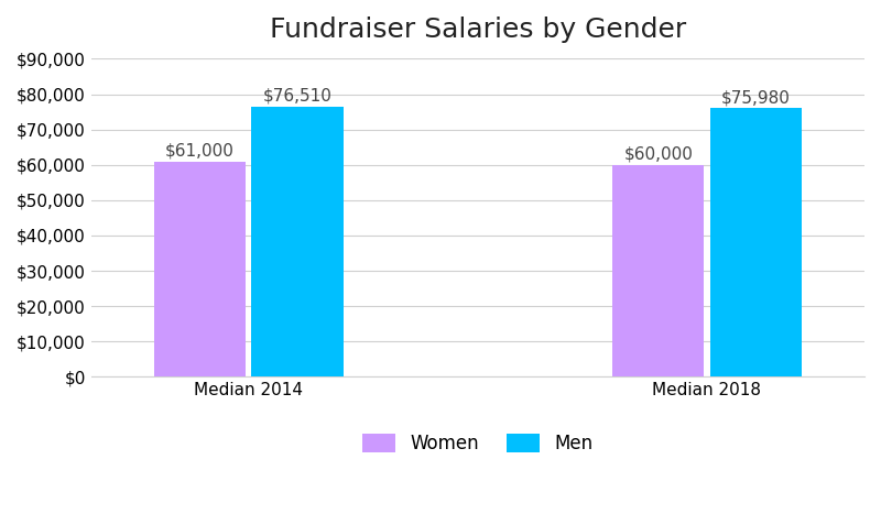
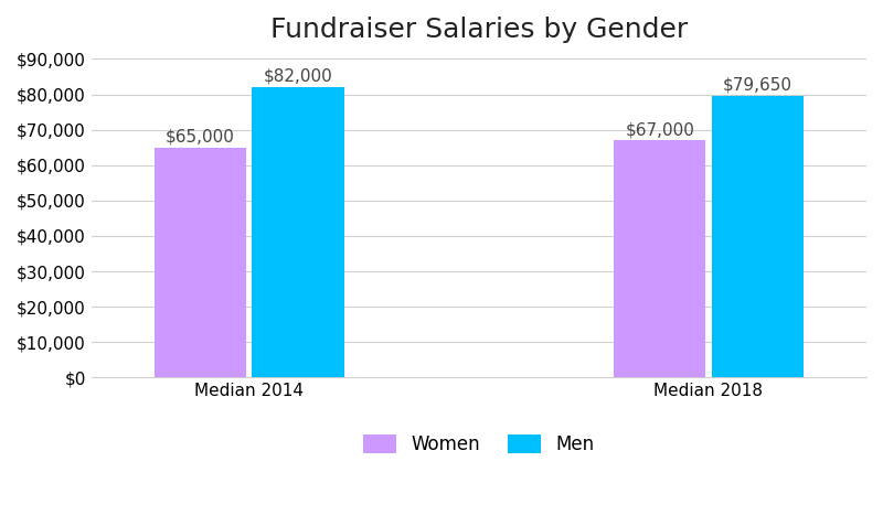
Women/Median 2014: $61,000 -> $65,000
Men/Median 2014: $76,510 -> $82,000
Women/Median 2018: $60,000 -> $67,000
Men/Median 2018: $75,980 -> $79,650
